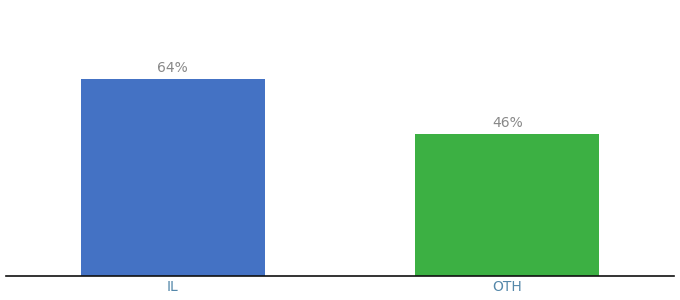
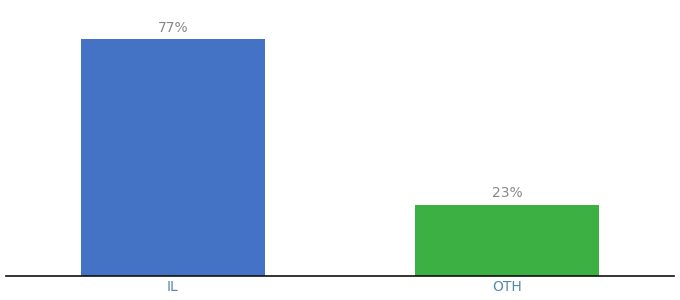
IL: 64% -> 77%
OTH: 46% -> 23%
